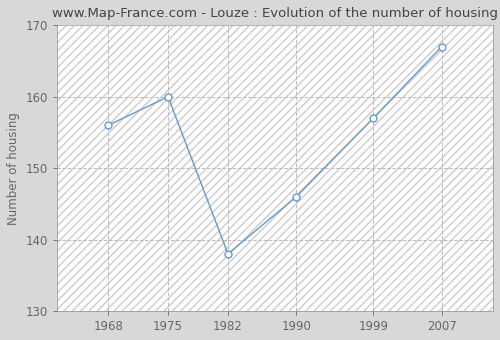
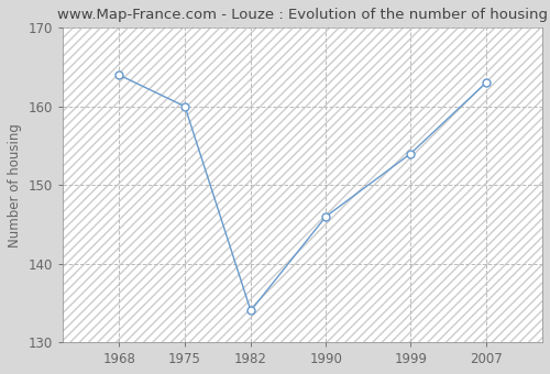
1968: 156 -> 164
1982: 138 -> 134
1999: 157 -> 154
2007: 167 -> 163
